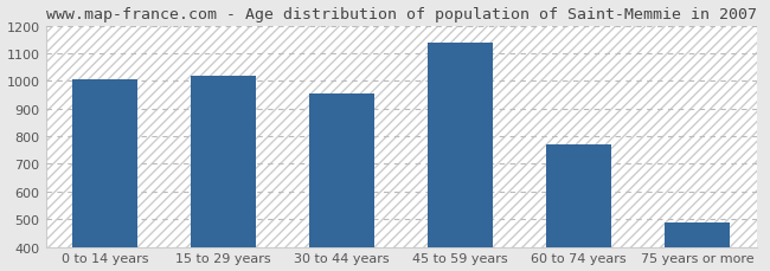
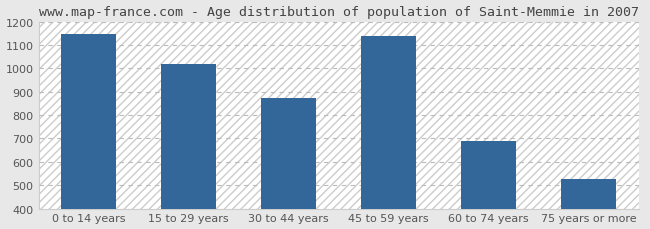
0 to 14 years: 1005 -> 1145
30 to 44 years: 952 -> 875
60 to 74 years: 770 -> 690
75 years or more: 487 -> 525
